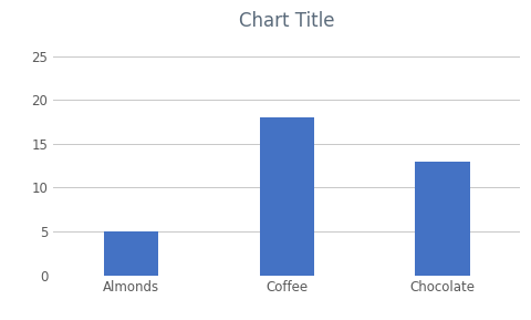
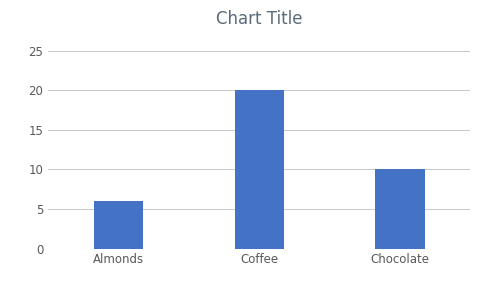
Almonds: 5 -> 6
Coffee: 18 -> 20
Chocolate: 13 -> 10
